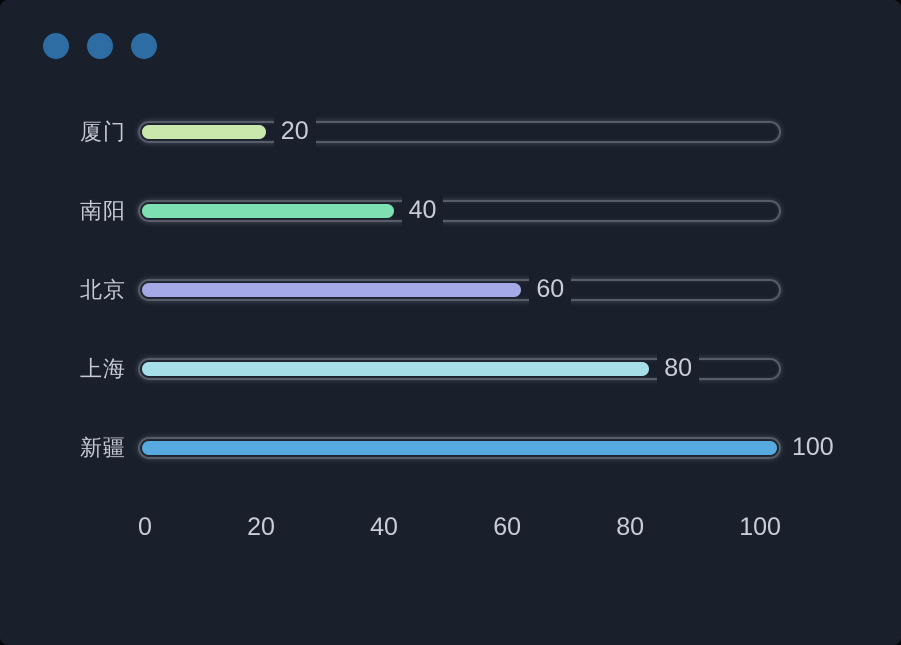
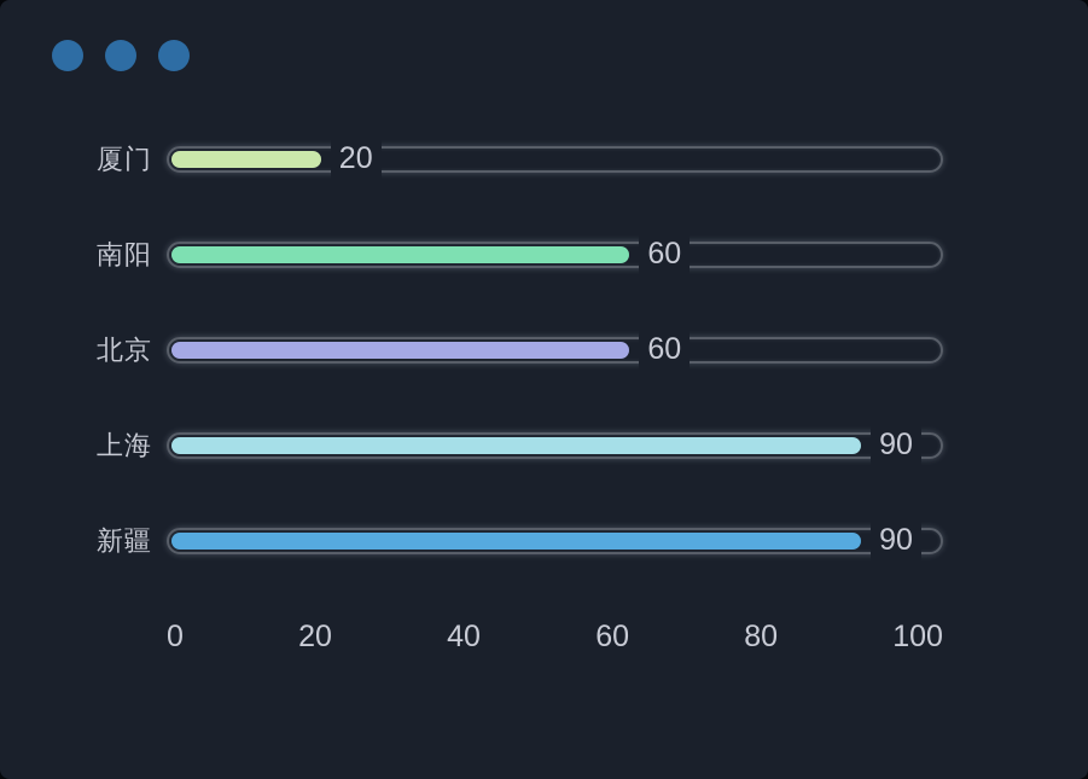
南阳: 40 -> 60
上海: 80 -> 90
新疆: 100 -> 90
